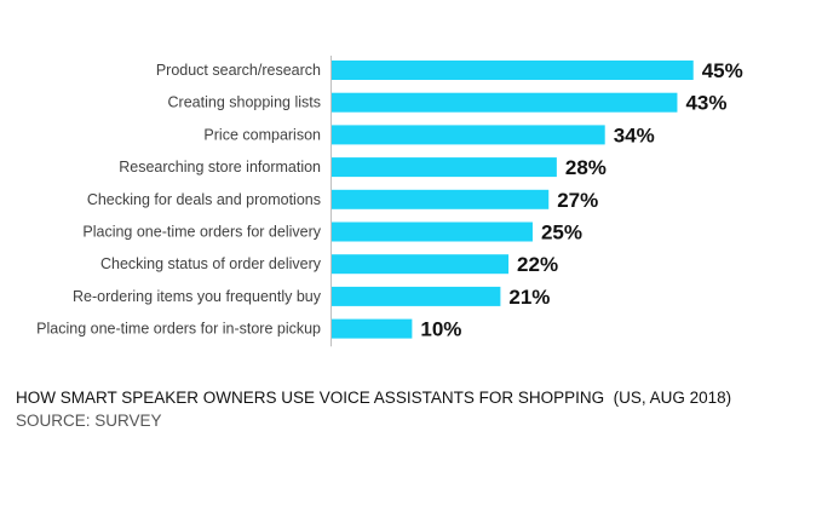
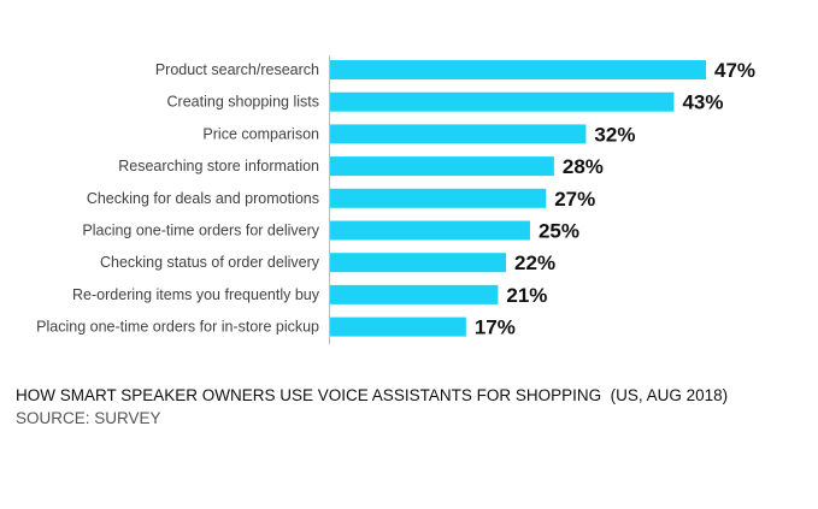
Product search/research: 45% -> 47%
Price comparison: 34% -> 32%
Placing one-time orders for in-store pickup: 10% -> 17%
